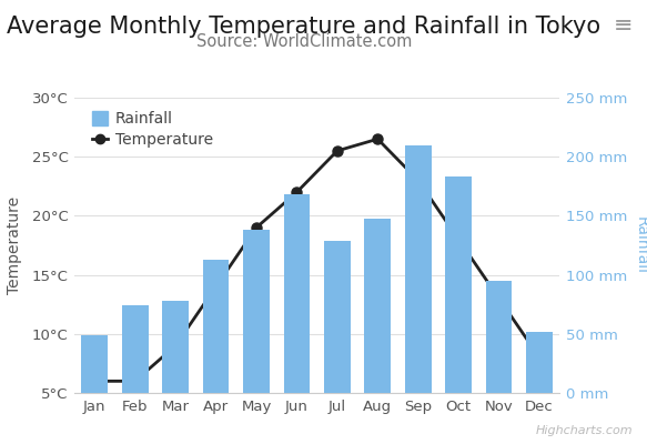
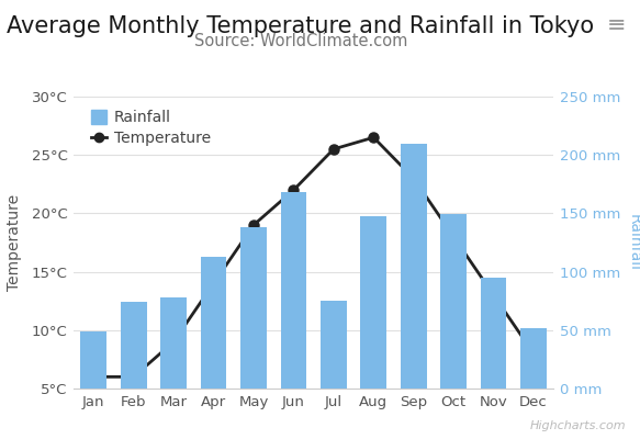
Rainfall/Jul: 129 mm -> 75 mm
Rainfall/Oct: 183 mm -> 149 mm
